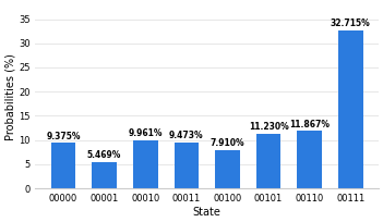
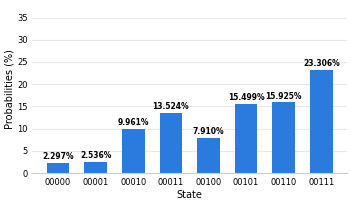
00000: 9.375% -> 2.297%
00001: 5.469% -> 2.536%
00011: 9.473% -> 13.524%
00101: 11.230% -> 15.499%
00110: 11.867% -> 15.925%
00111: 32.715% -> 23.306%
